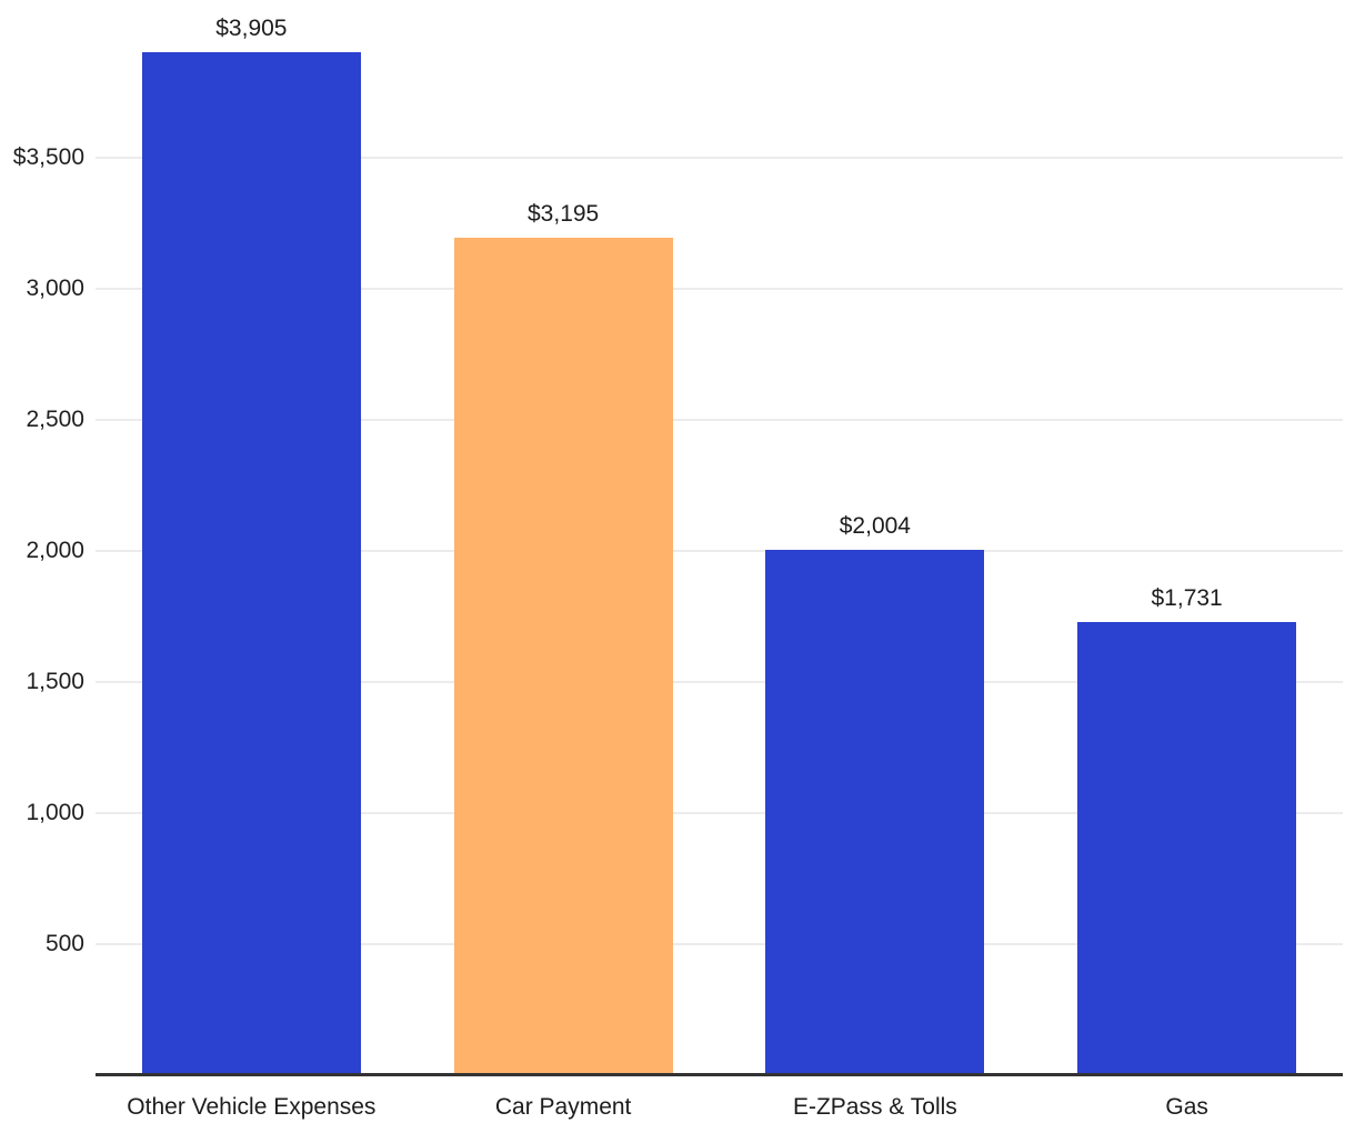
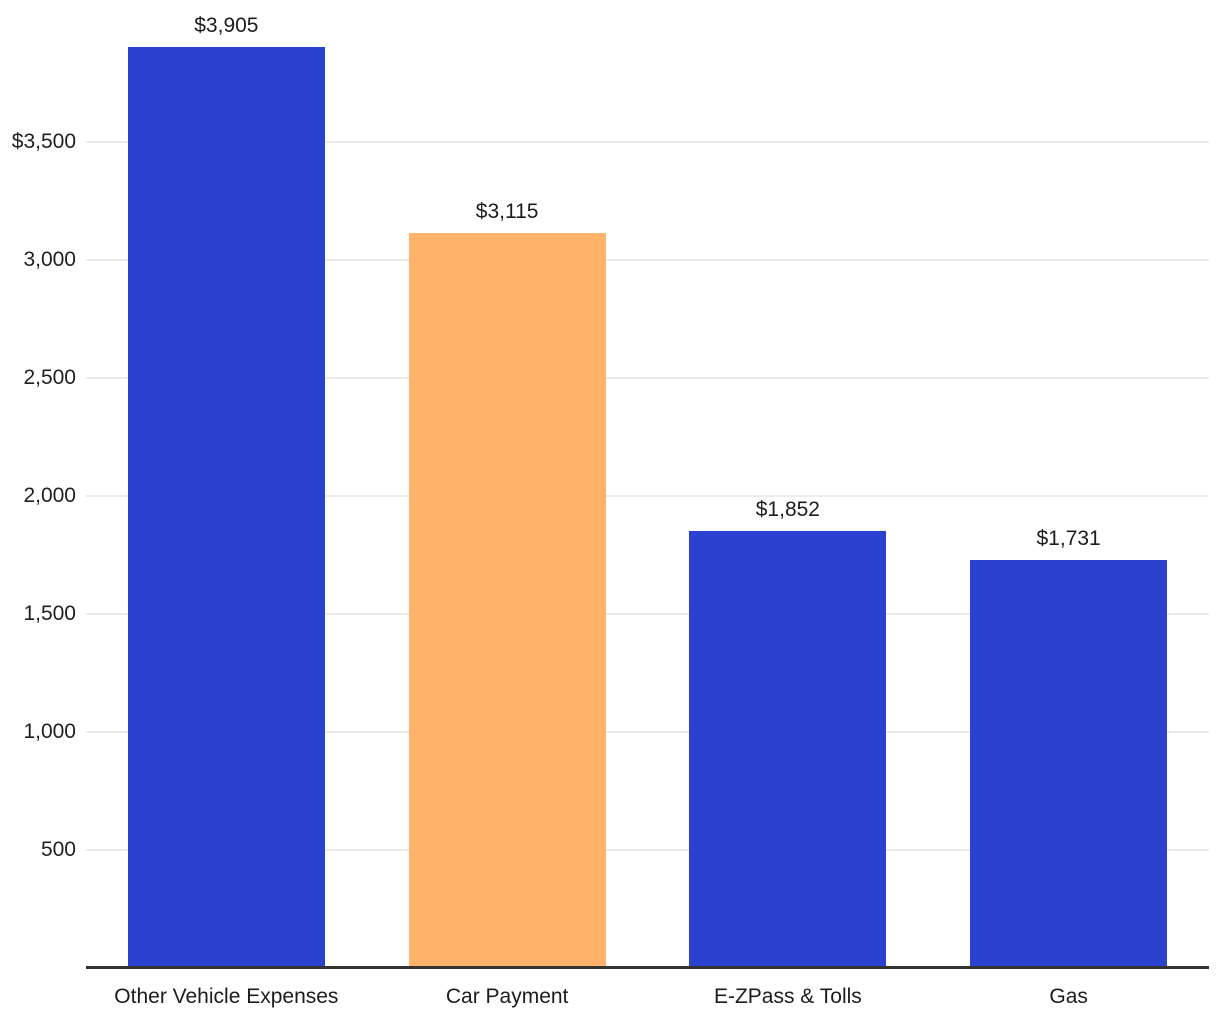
Car Payment: $3,195 -> $3,115
E-ZPass & Tolls: $2,004 -> $1,852
